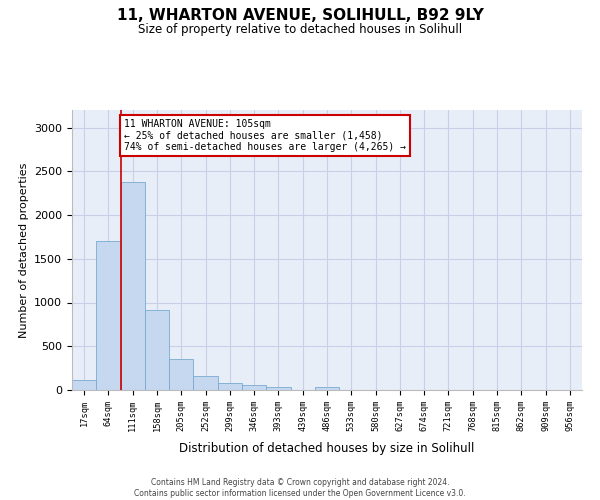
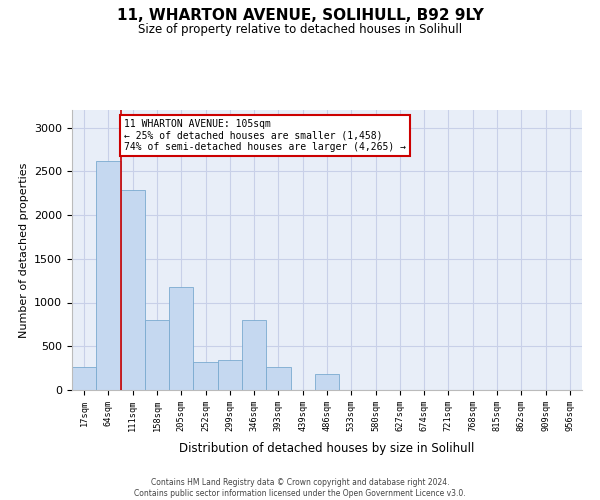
17sqm: 110 -> 260
64sqm: 1700 -> 2620
111sqm: 2380 -> 2280
158sqm: 920 -> 800
205sqm: 350 -> 1180
252sqm: 160 -> 320
299sqm: 80 -> 340
346sqm: 60 -> 800
393sqm: 40 -> 260
486sqm: 40 -> 180
